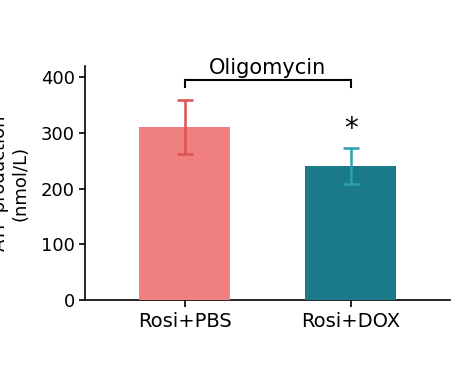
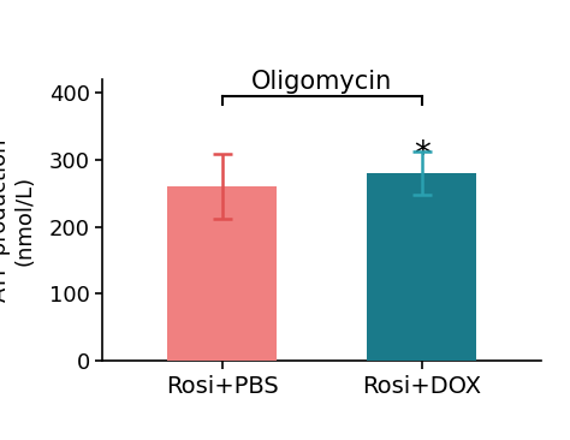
Rosi+PBS: 310 -> 260
Rosi+DOX: 240 -> 280
